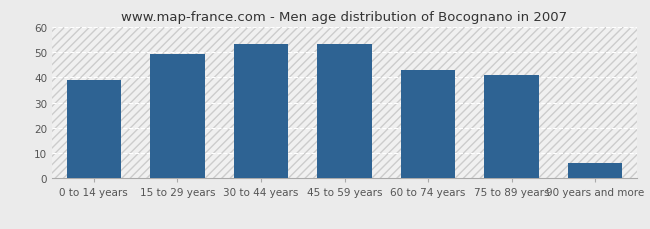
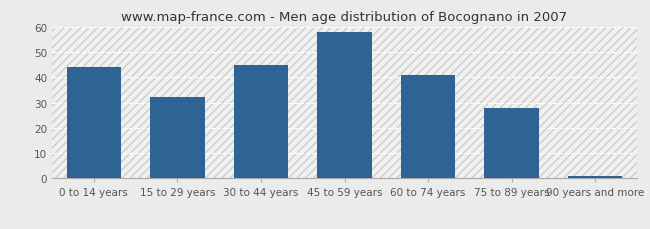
0 to 14 years: 39 -> 44
15 to 29 years: 49 -> 32
30 to 44 years: 53 -> 45
45 to 59 years: 53 -> 58
60 to 74 years: 43 -> 41
75 to 89 years: 41 -> 28
90 years and more: 6 -> 1
